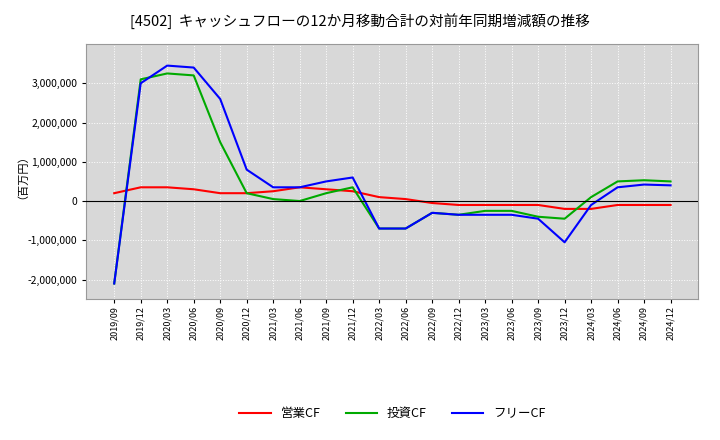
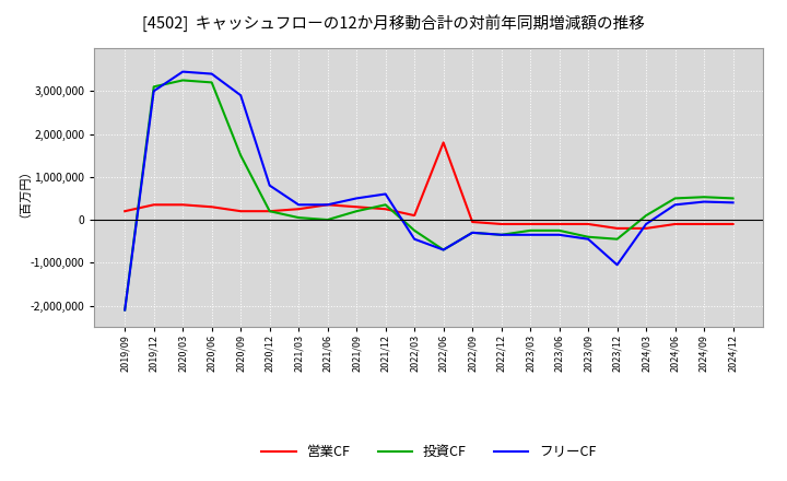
フリーCF/2020/09: 2,600,000 -> 2,900,000
投資CF/2022/03: -700,000 -> -250,000
フリーCF/2022/03: -700,000 -> -450,000
営業CF/2022/06: 50,000 -> 1,800,000
